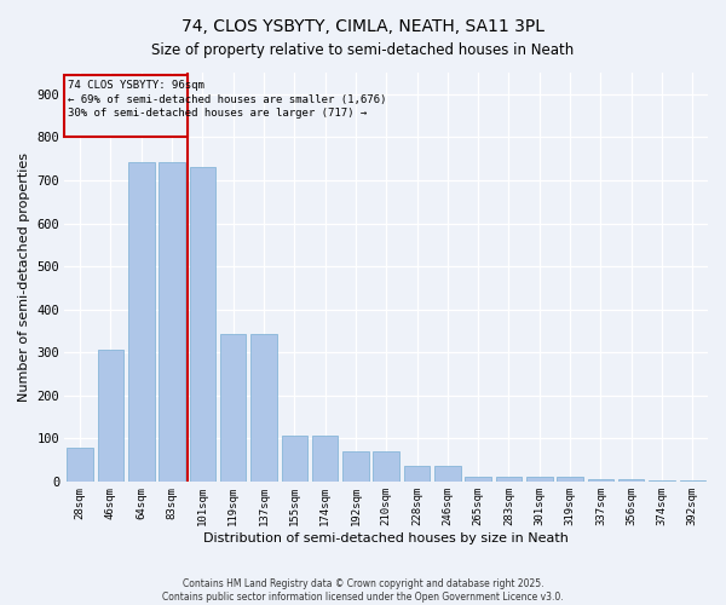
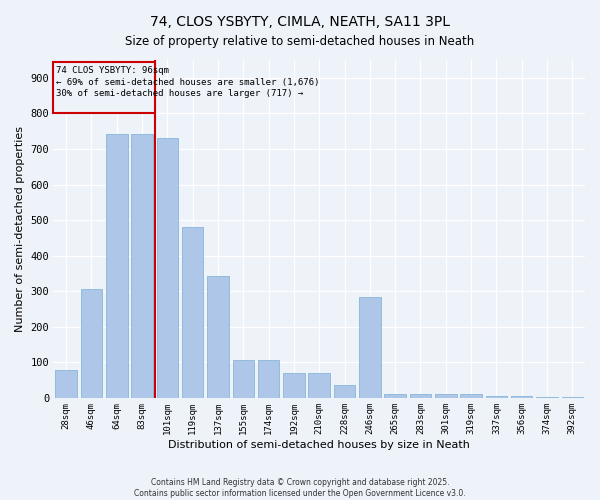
119sqm: 343 -> 480
246sqm: 37 -> 285
